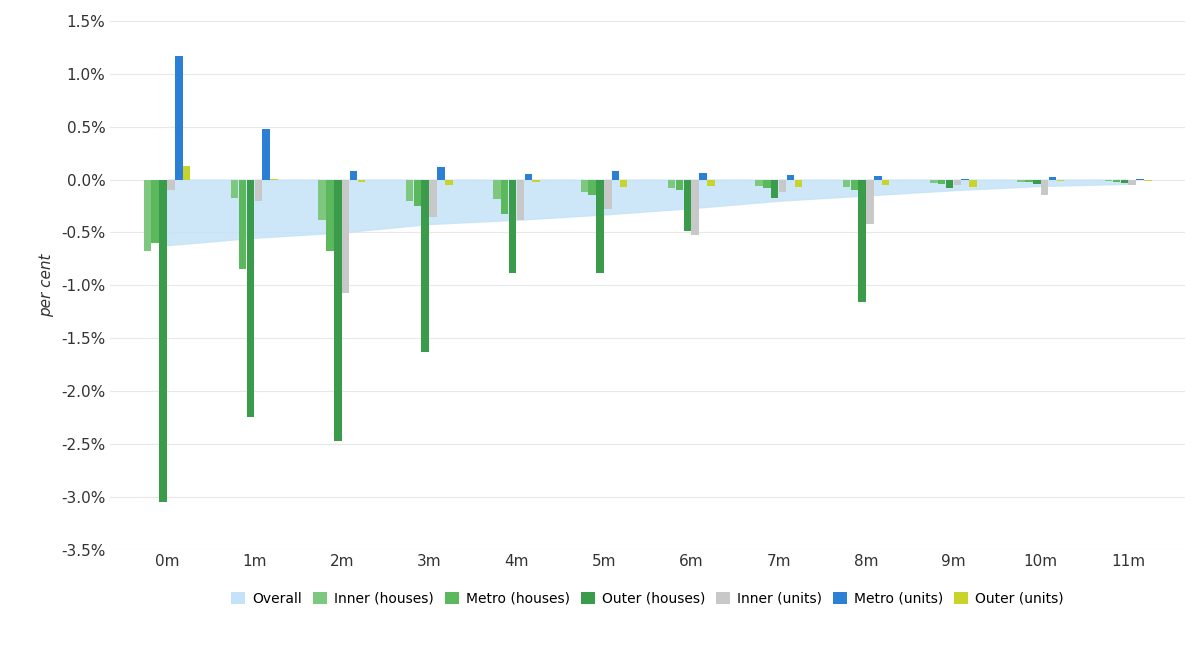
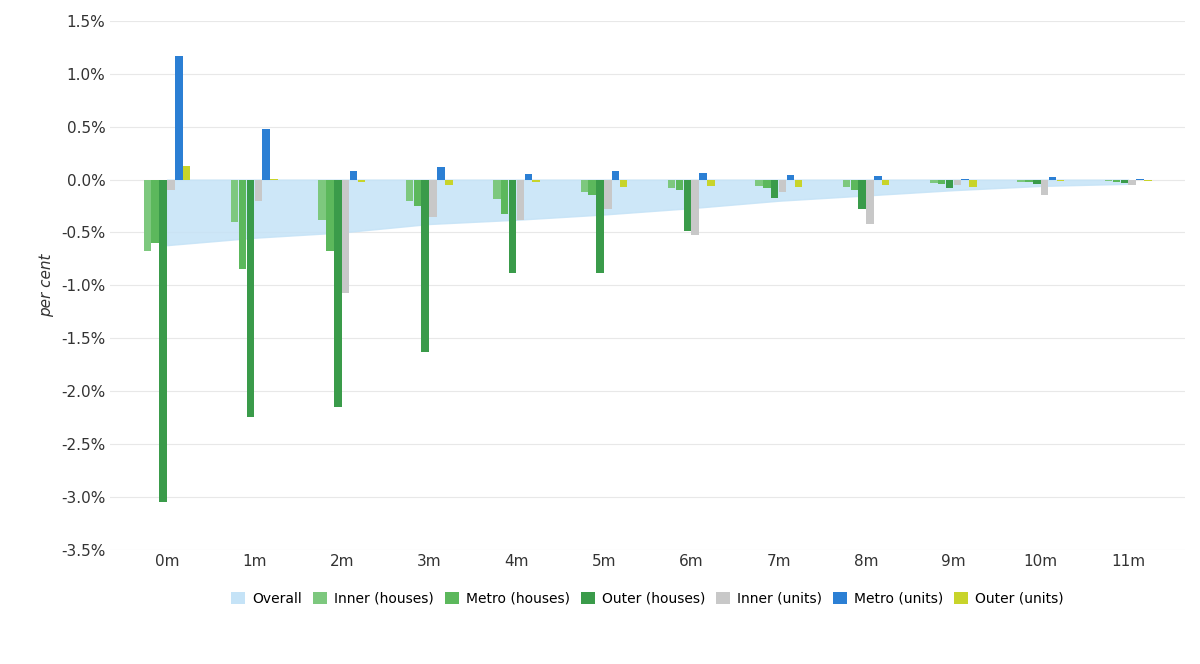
Inner (houses)/1m: -0.17% -> -0.40%
Outer (houses)/2m: -2.47% -> -2.15%
Outer (houses)/8m: -1.16% -> -0.28%
